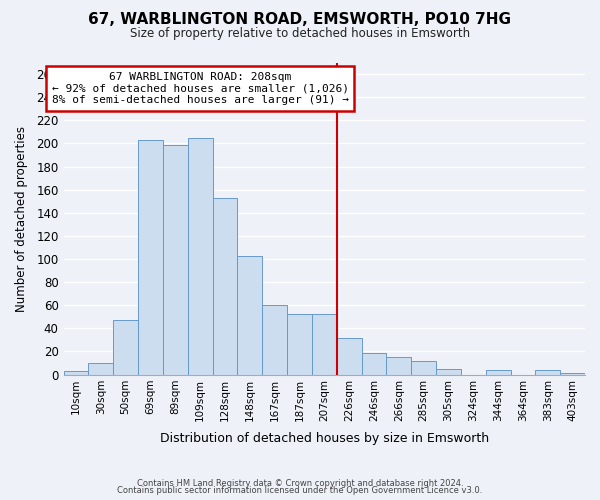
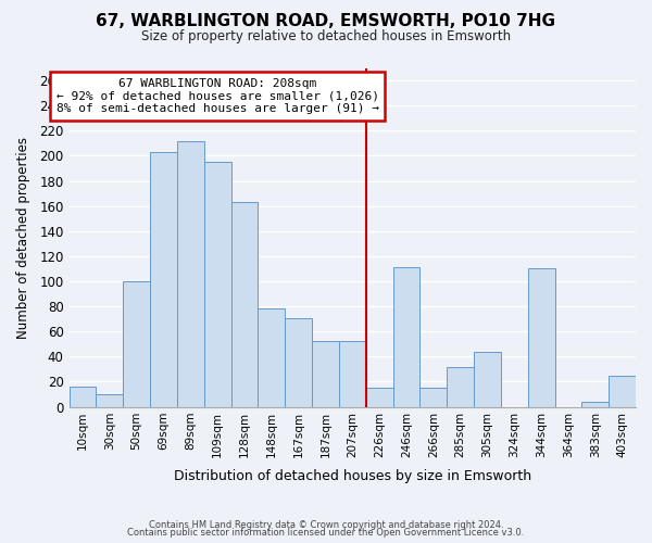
10sqm: 3 -> 16
50sqm: 47 -> 100
89sqm: 199 -> 212
109sqm: 205 -> 195
128sqm: 153 -> 163
148sqm: 103 -> 78
167sqm: 60 -> 71
226sqm: 32 -> 15
246sqm: 19 -> 111
285sqm: 12 -> 32
305sqm: 5 -> 44
344sqm: 4 -> 110
403sqm: 1 -> 25
